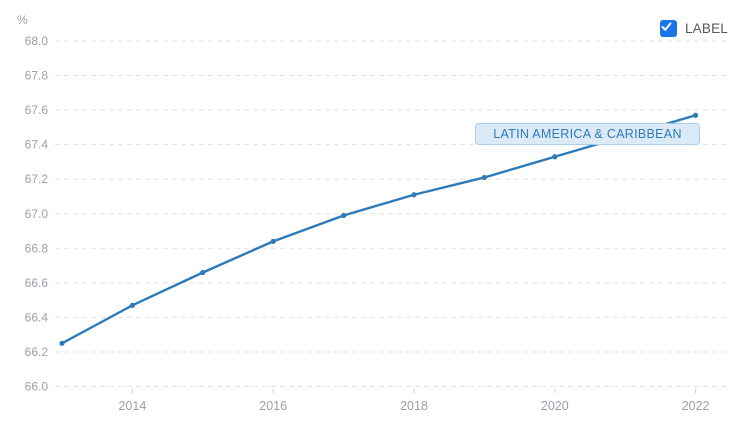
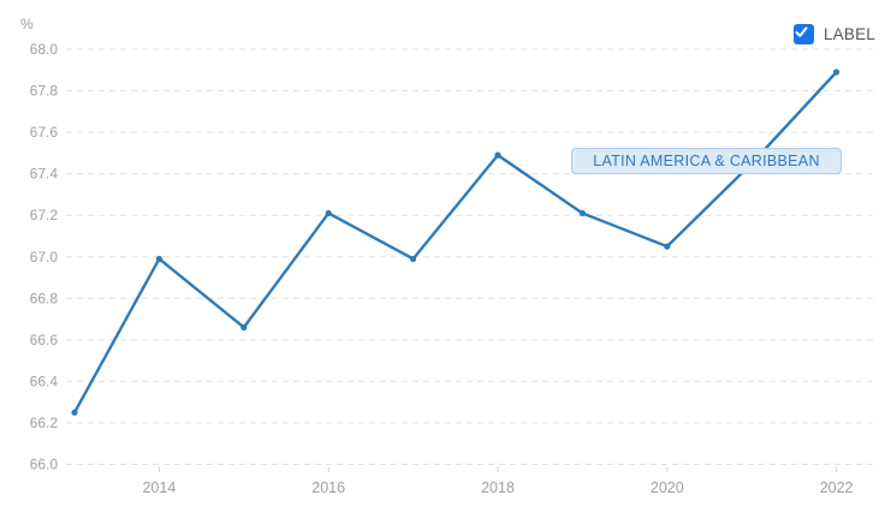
2014: 66.47 -> 66.99
2016: 66.84 -> 67.21
2018: 67.11 -> 67.49
2020: 67.33 -> 67.05
2022: 67.57 -> 67.89
